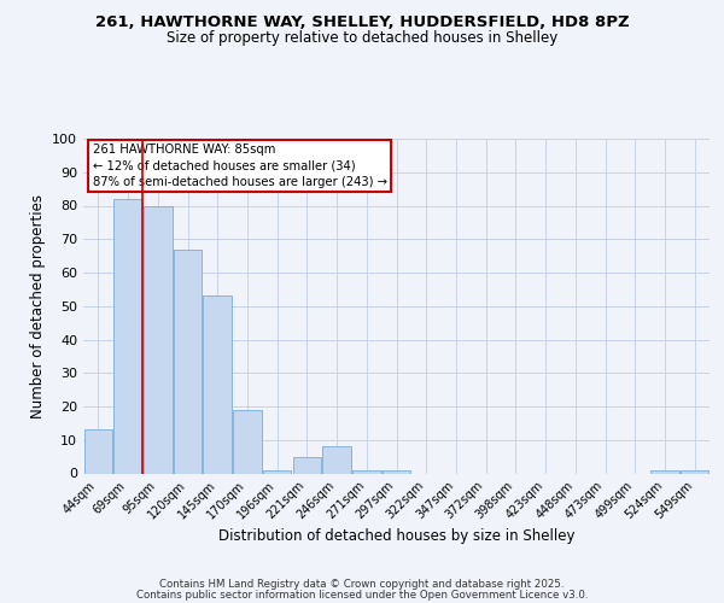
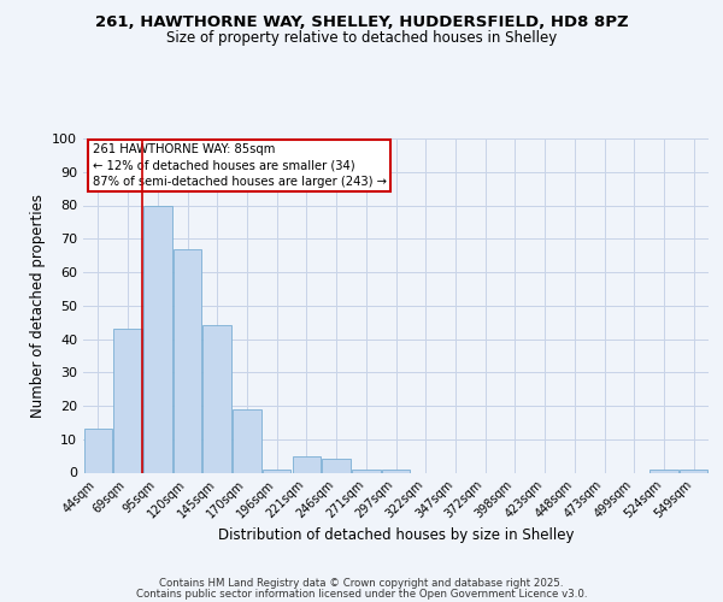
69sqm: 82 -> 43
145sqm: 53 -> 44
246sqm: 8 -> 4
